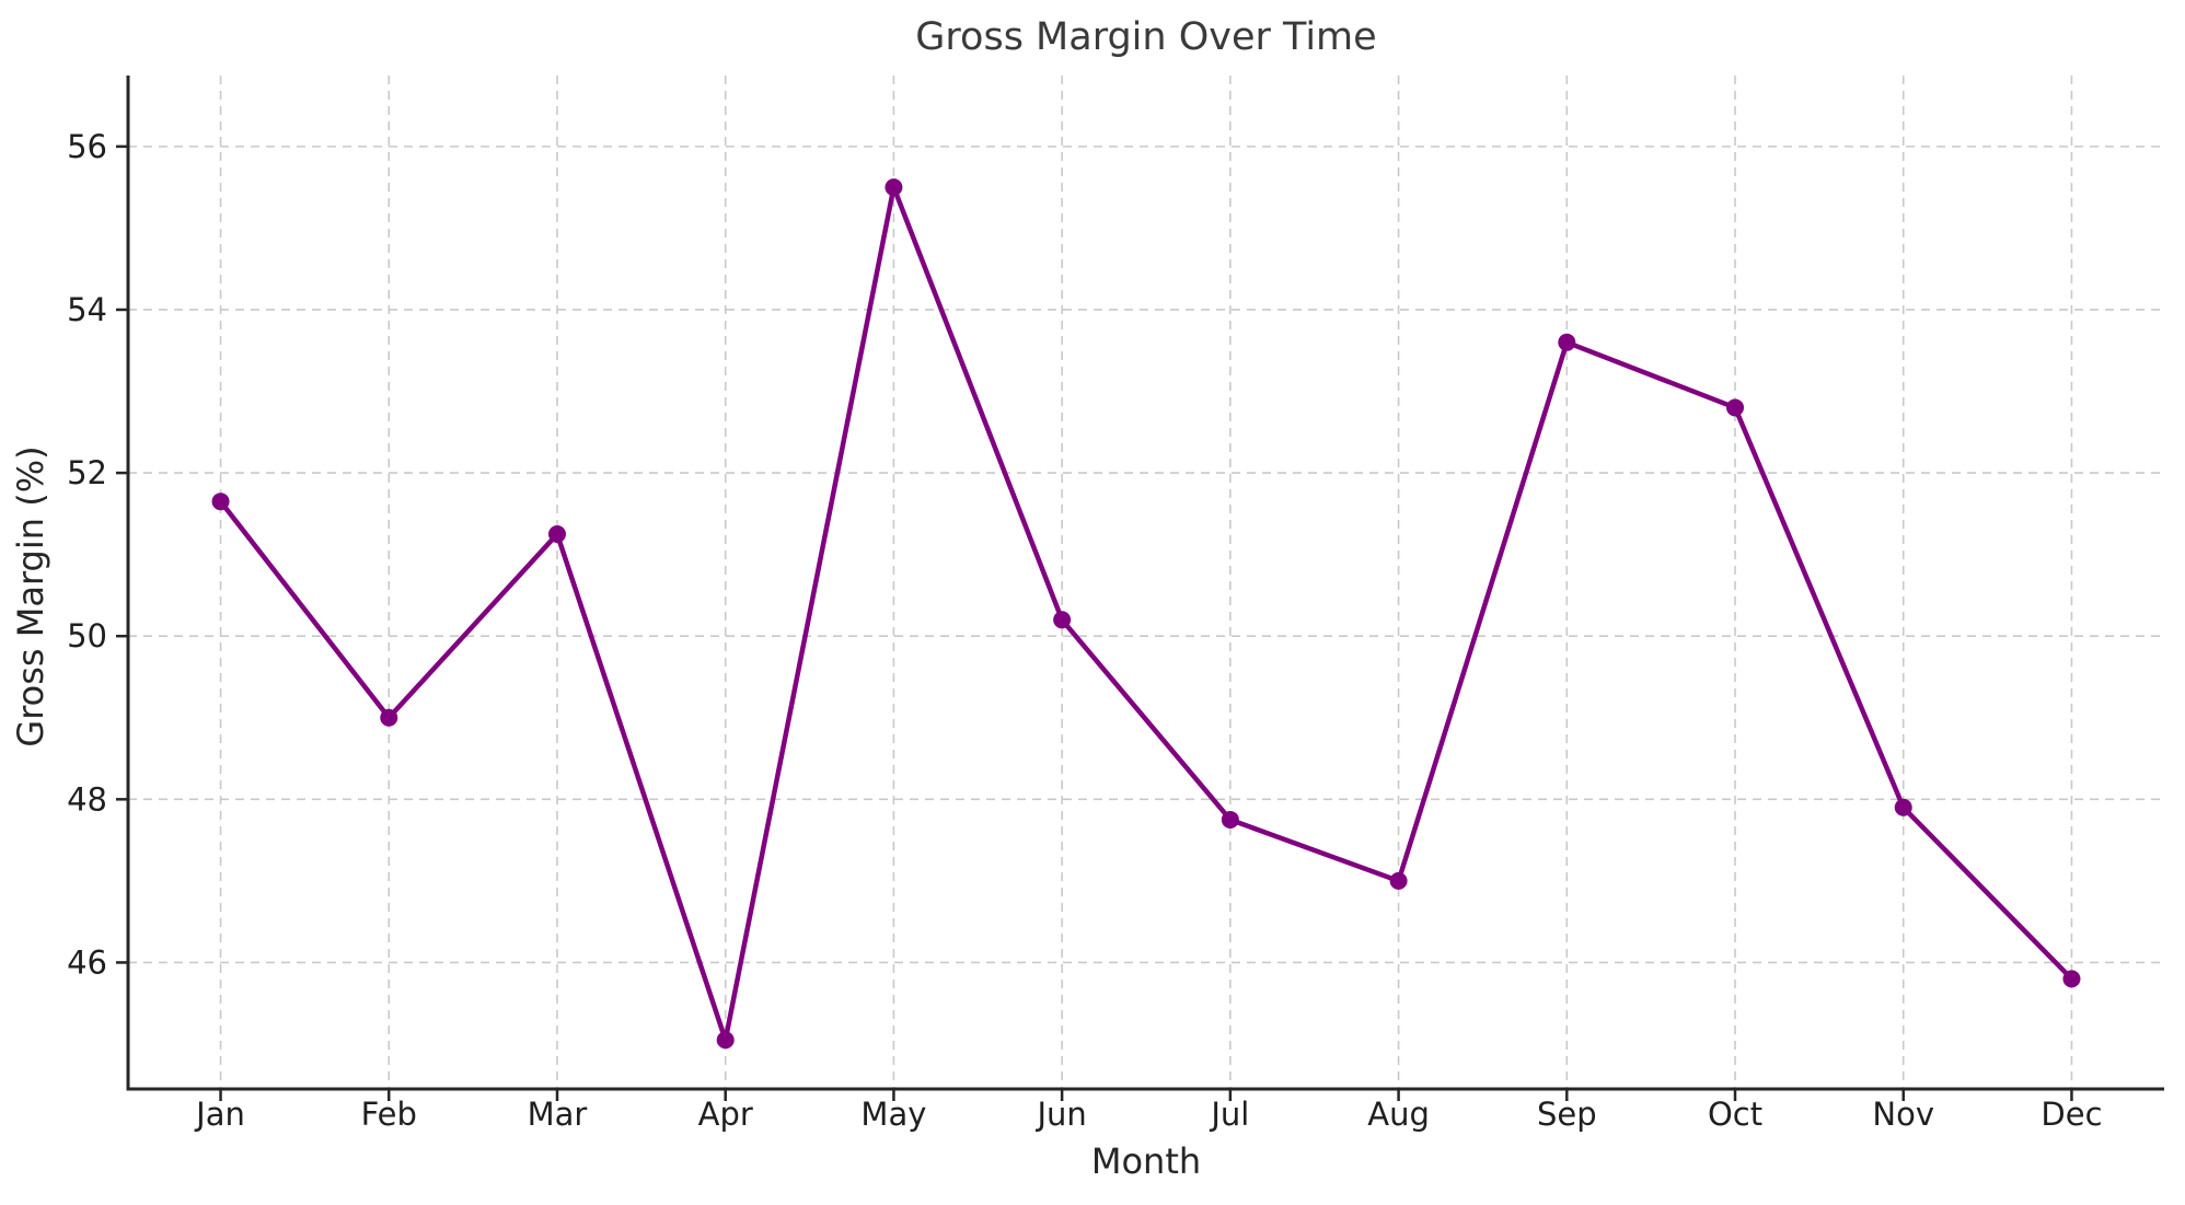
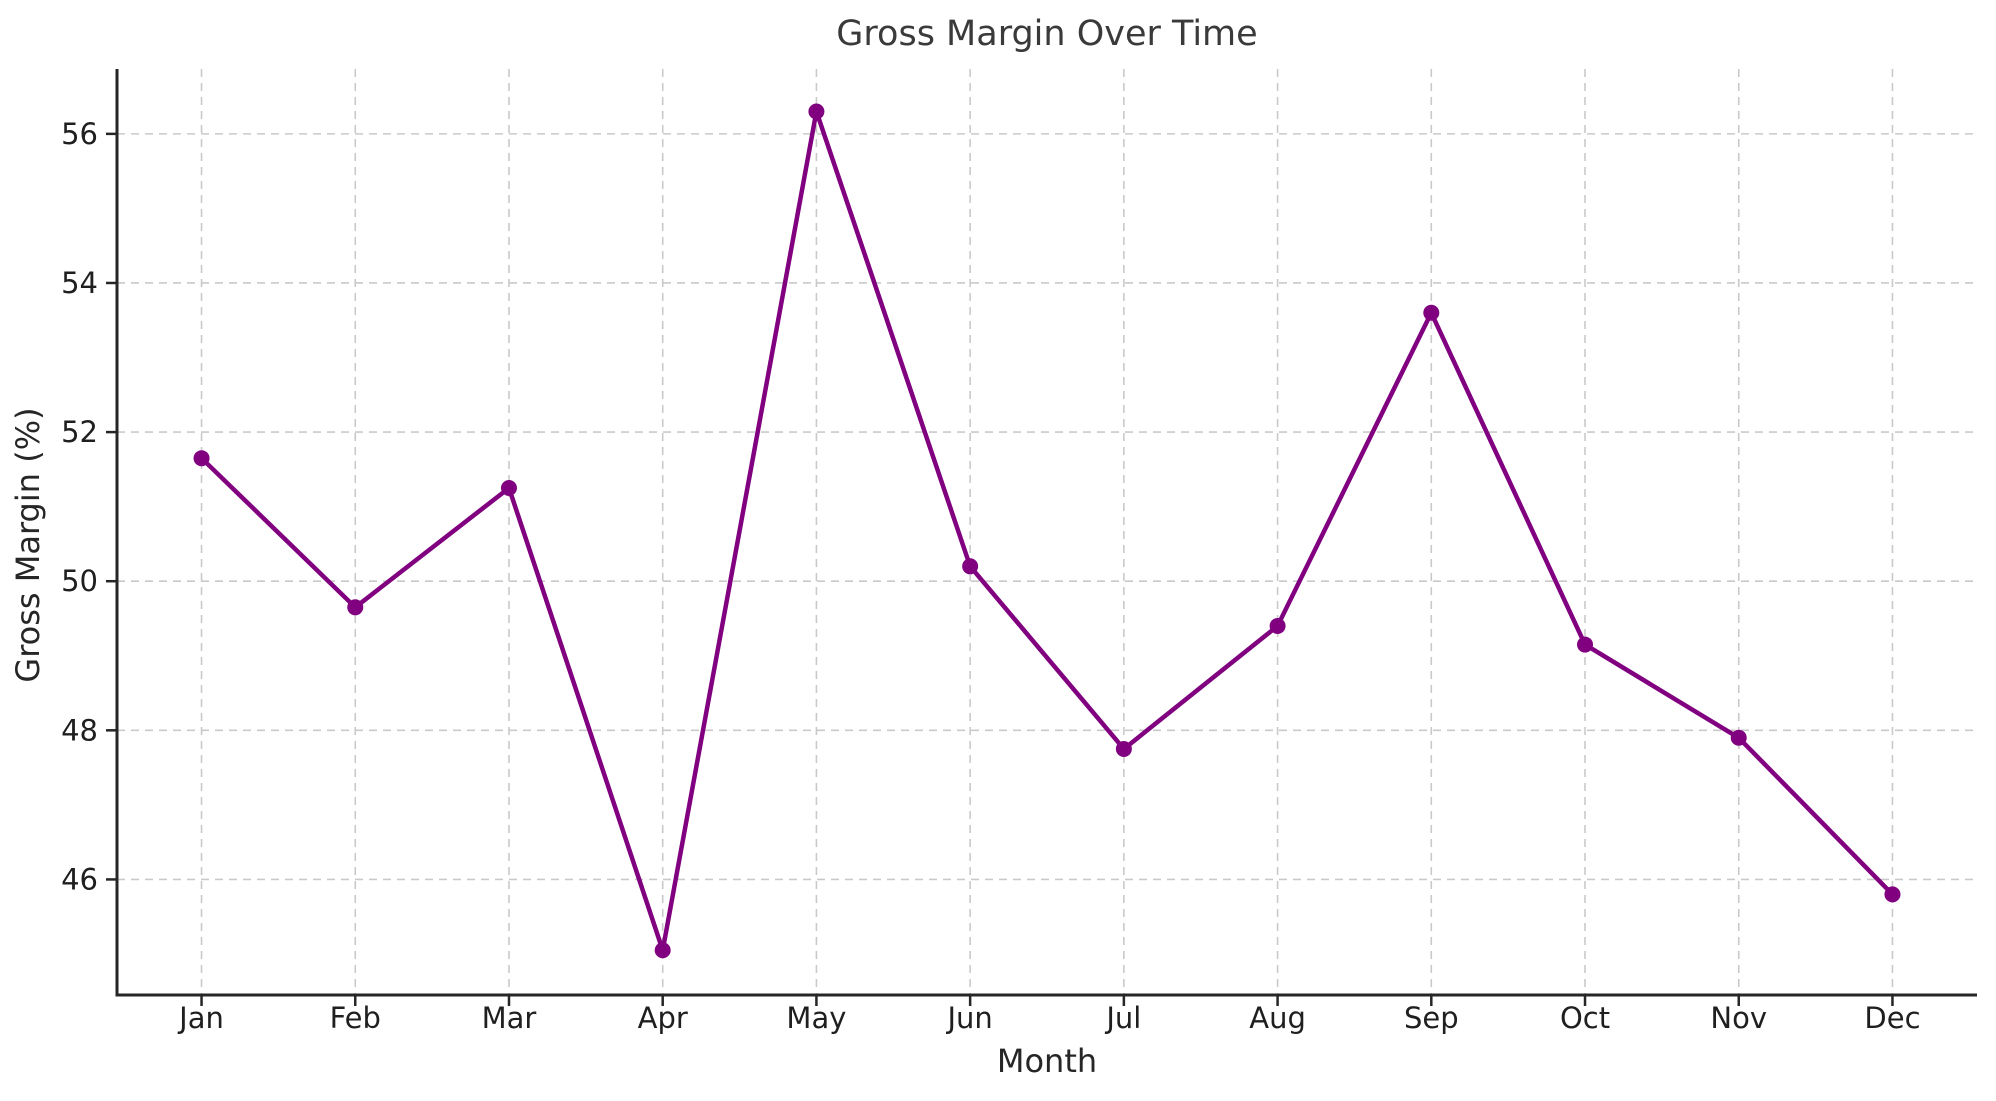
Feb: 49.0 -> 49.6
May: 55.5 -> 56.3
Aug: 47.0 -> 49.4
Oct: 52.8 -> 49.1
